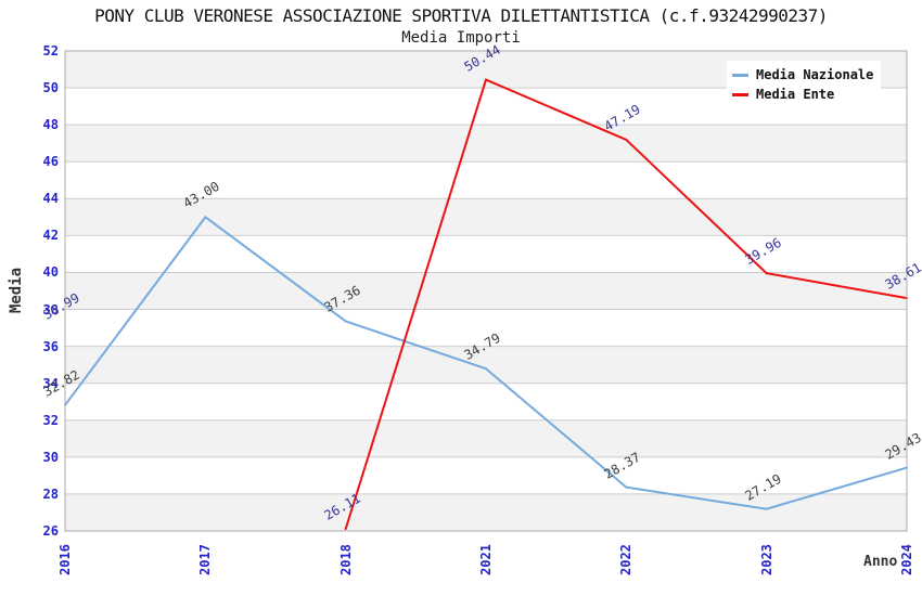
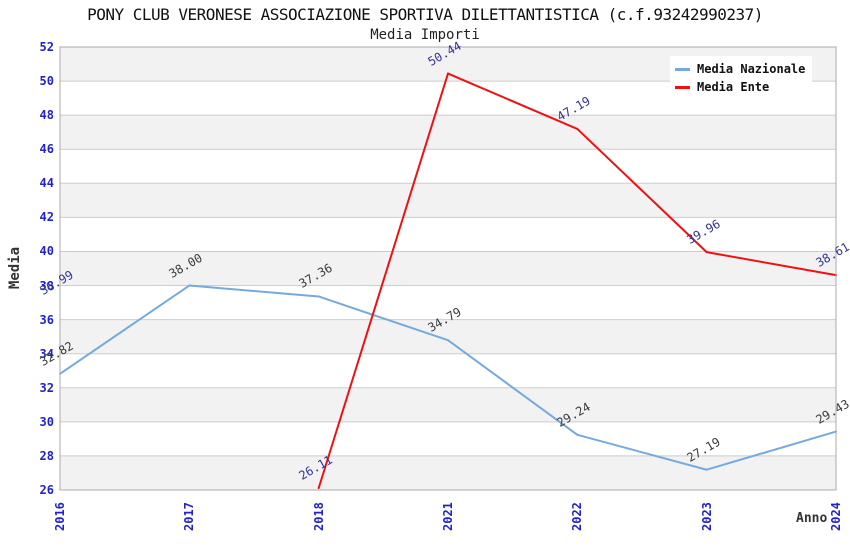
Media Nazionale/2017: 43.00 -> 38.00
Media Nazionale/2022: 28.37 -> 29.24
